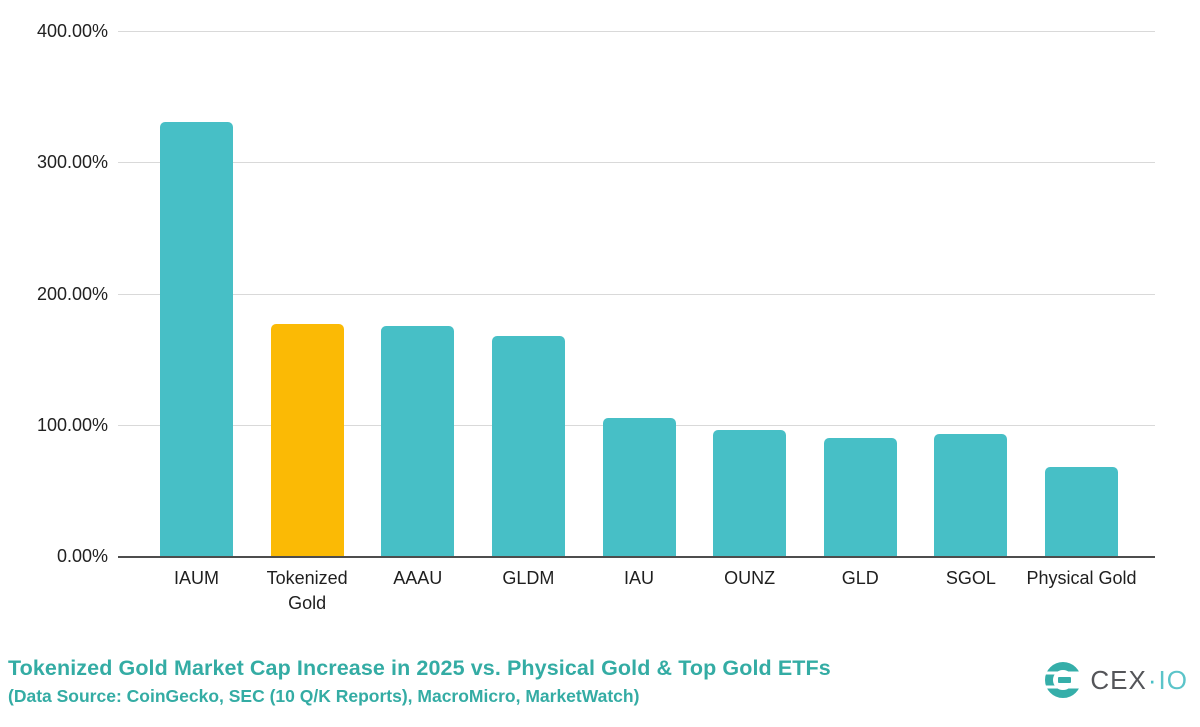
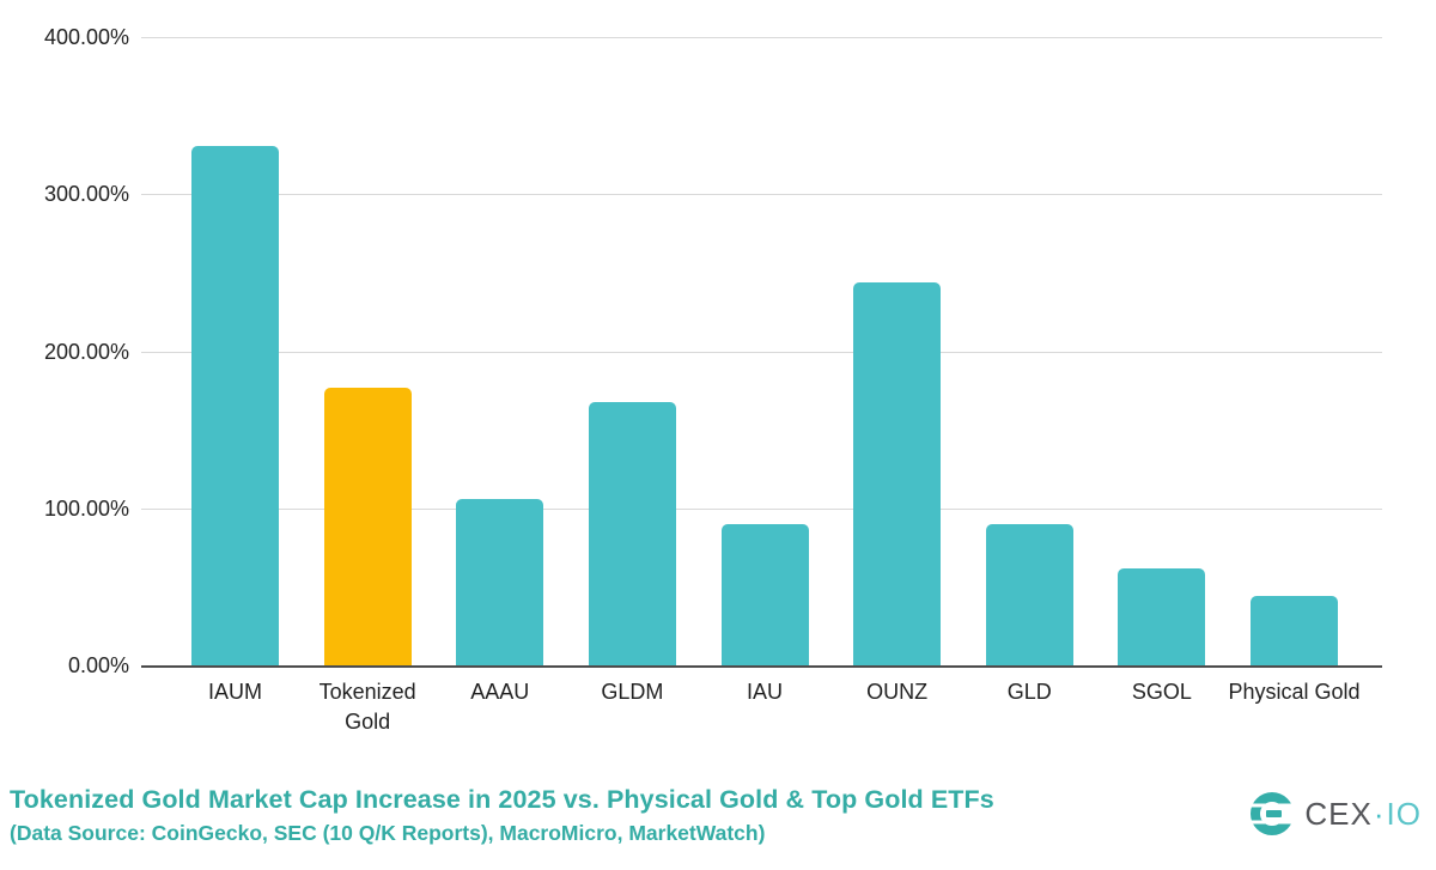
AAAU: 175% -> 106%
IAU: 105% -> 90%
OUNZ: 96% -> 244%
SGOL: 93% -> 62%
Physical Gold: 68% -> 44%
